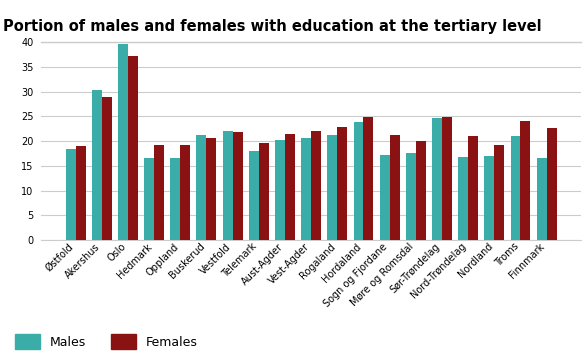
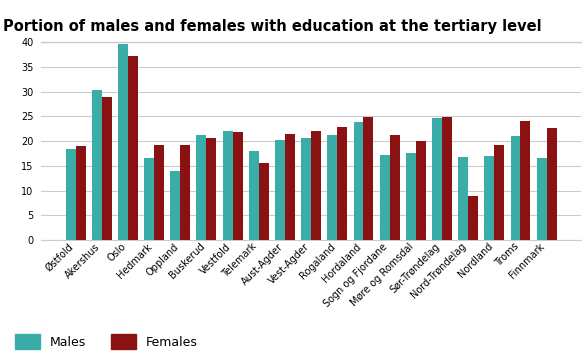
Males/Oppland: 16.6 -> 14.0
Females/Telemark: 19.6 -> 15.5
Females/Nord-Trøndelag: 21.0 -> 9.0
